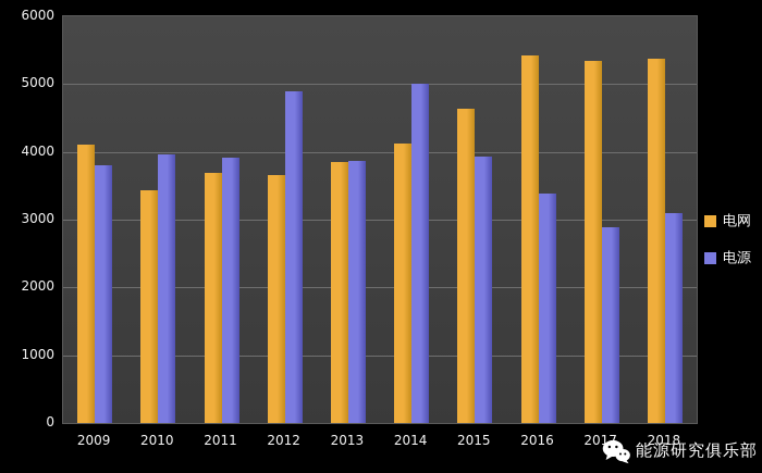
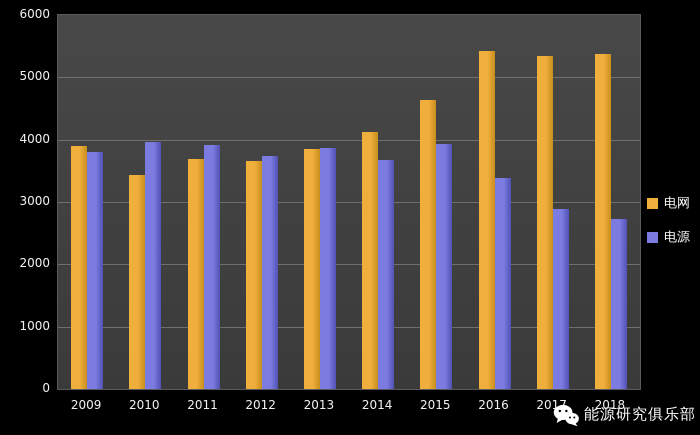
电网/2009: 4100 -> 3900
电源/2012: 4900 -> 3700
电源/2014: 5000 -> 3700
电源/2018: 3100 -> 2700
